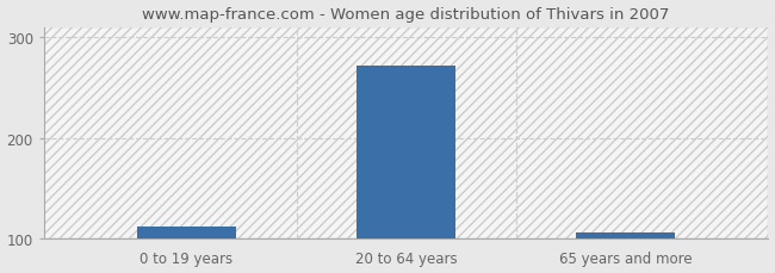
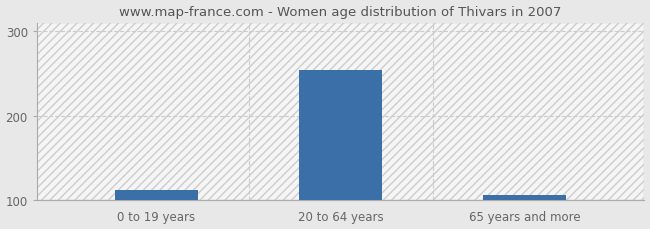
20 to 64 years: 272 -> 254
